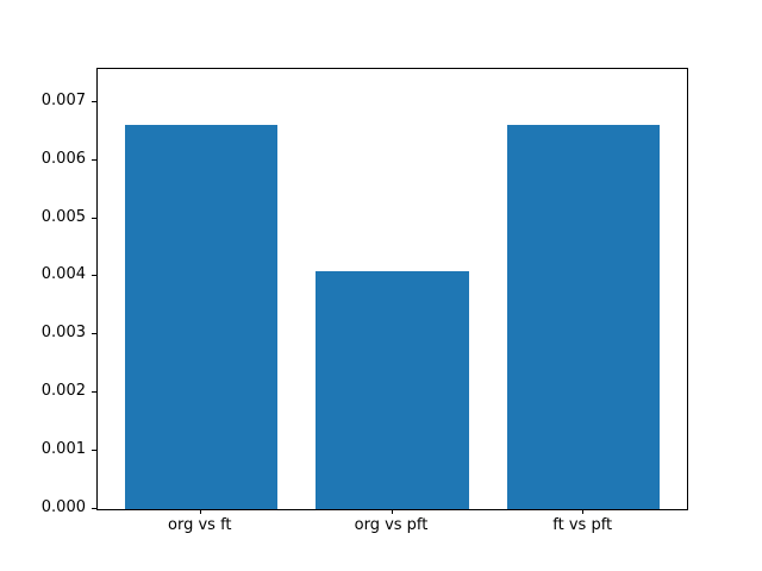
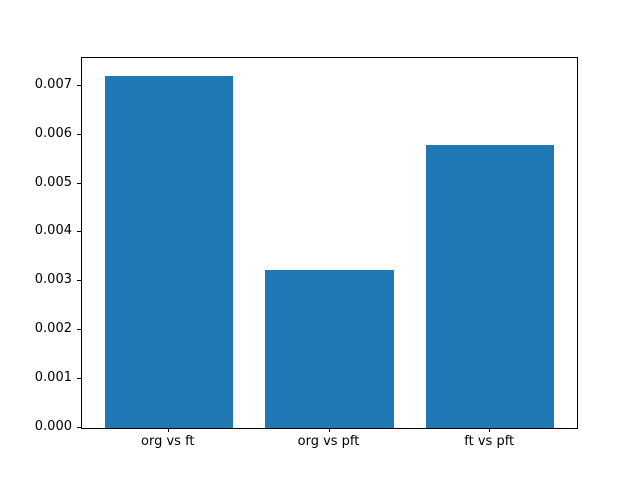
org vs ft: 0.0066 -> 0.0072
org vs pft: 0.0041 -> 0.0032
ft vs pft: 0.0066 -> 0.0058
